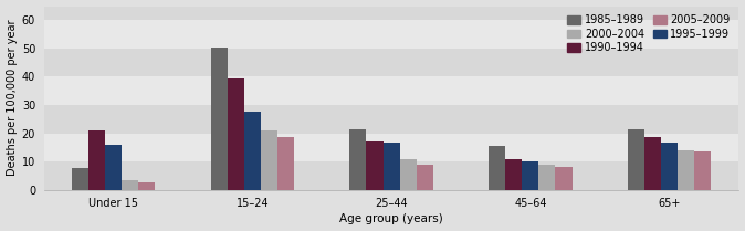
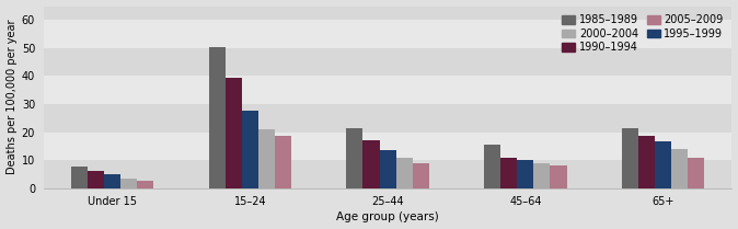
1990–1994/Under 15: 21.0 -> 6.0
1995–1999/Under 15: 16.0 -> 5.0
1995–1999/25–44: 16.5 -> 13.5
2005–2009/65+: 13.5 -> 11.0
